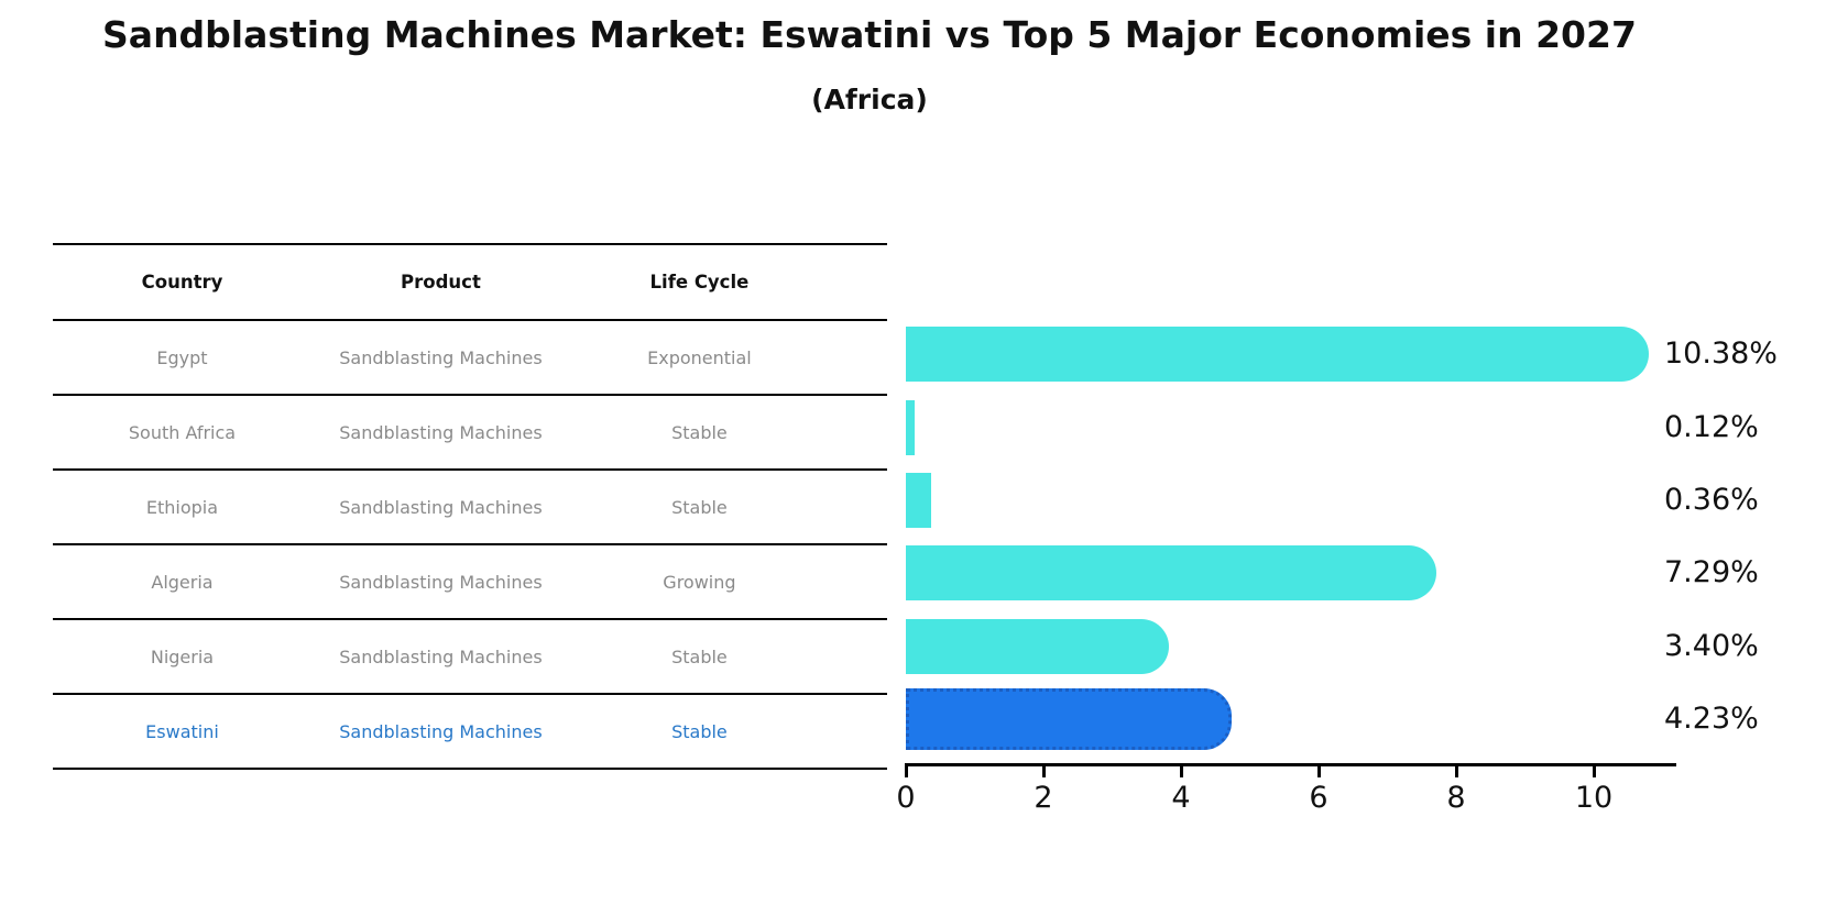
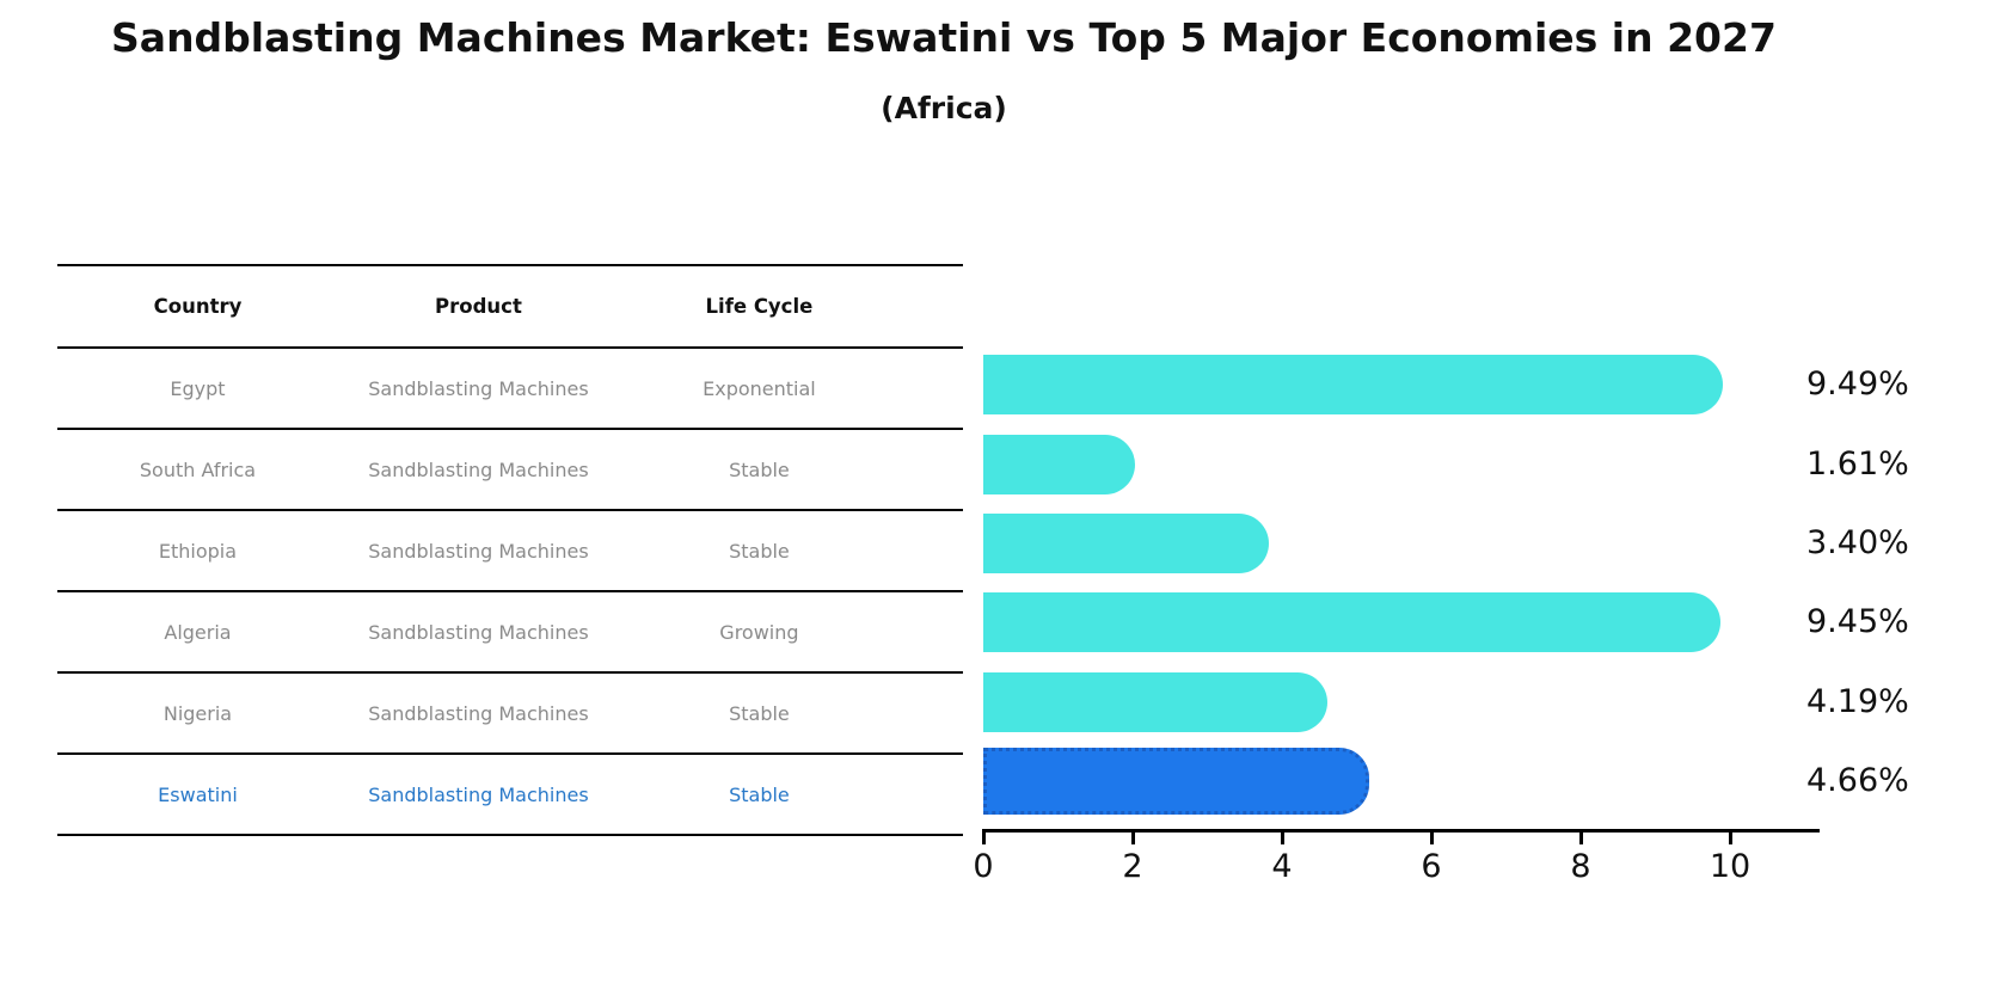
Egypt: 10.38% -> 9.49%
South Africa: 0.12% -> 1.61%
Ethiopia: 0.36% -> 3.40%
Algeria: 7.29% -> 9.45%
Nigeria: 3.40% -> 4.19%
Eswatini: 4.23% -> 4.66%
